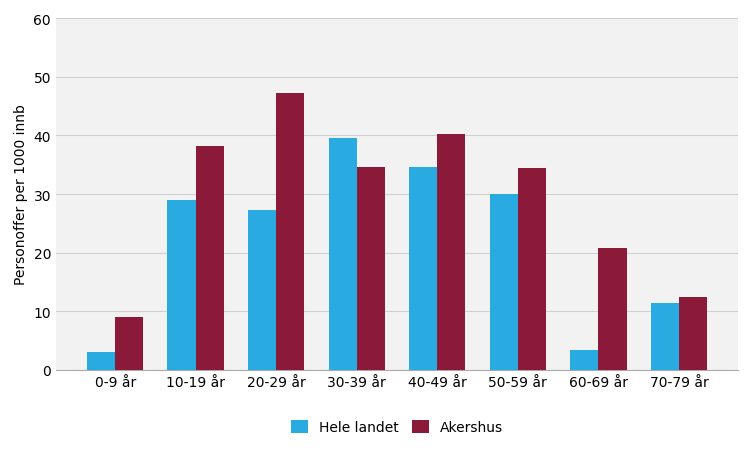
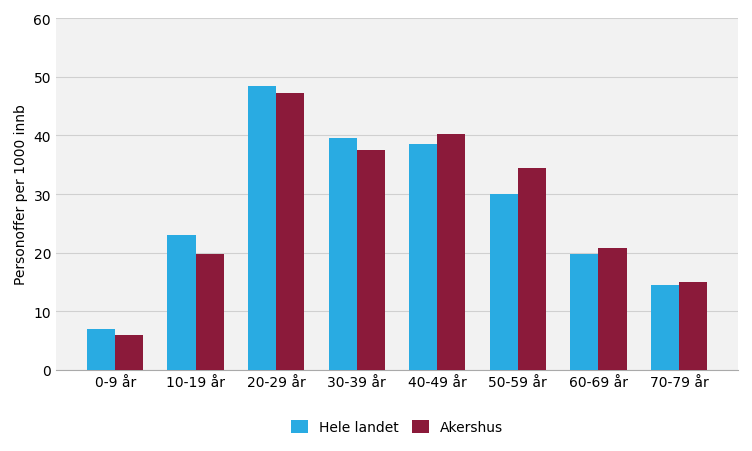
Hele landet/0-9 år: 3.0 -> 7.0
Akershus/0-9 år: 9.0 -> 6.0
Hele landet/10-19 år: 29.0 -> 23.0
Akershus/10-19 år: 38.2 -> 19.8
Hele landet/20-29 år: 27.2 -> 48.5
Akershus/30-39 år: 34.6 -> 37.5
Hele landet/40-49 år: 34.6 -> 38.5
Hele landet/60-69 år: 3.4 -> 19.8
Hele landet/70-79 år: 11.4 -> 14.5
Akershus/70-79 år: 12.4 -> 15.0
